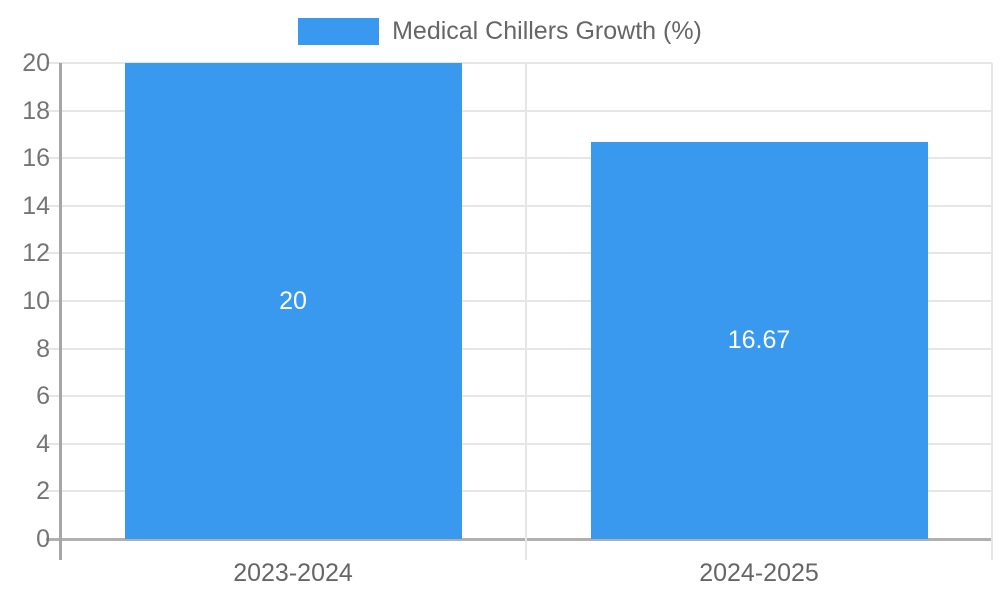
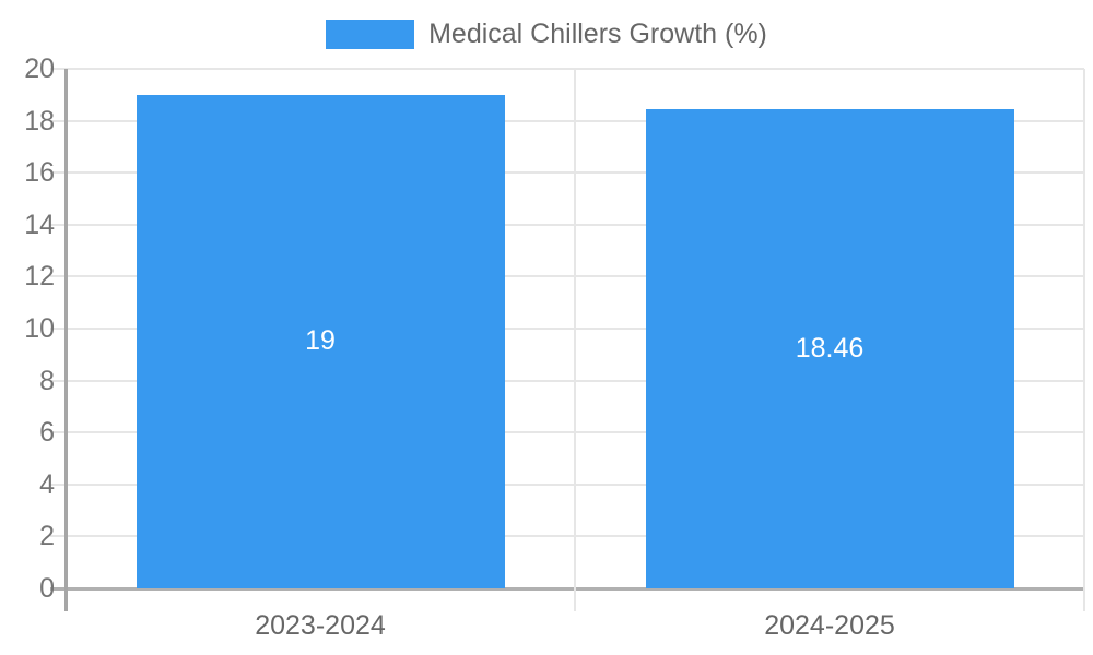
2023-2024: 20 -> 19
2024-2025: 16.67 -> 18.46
